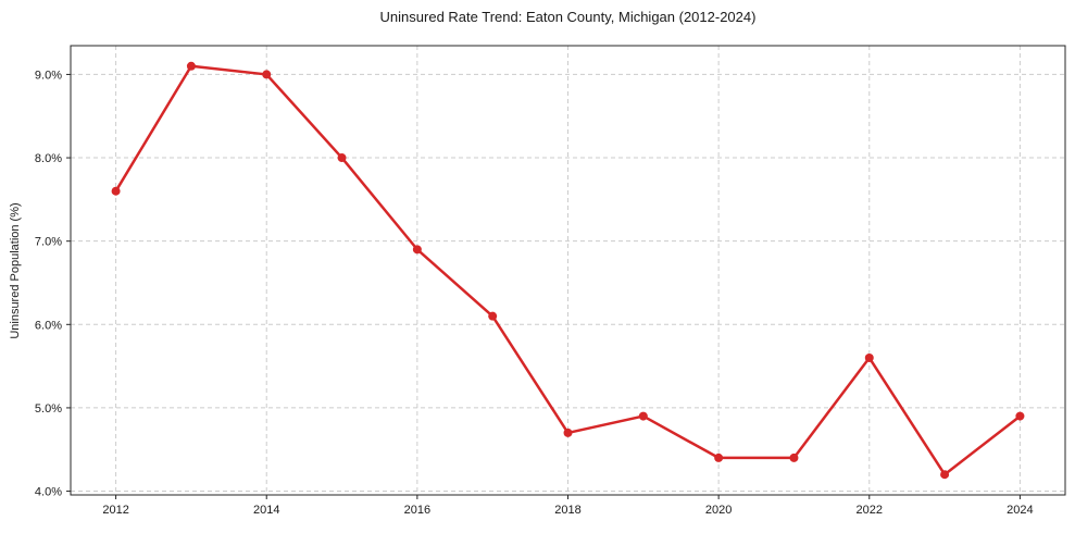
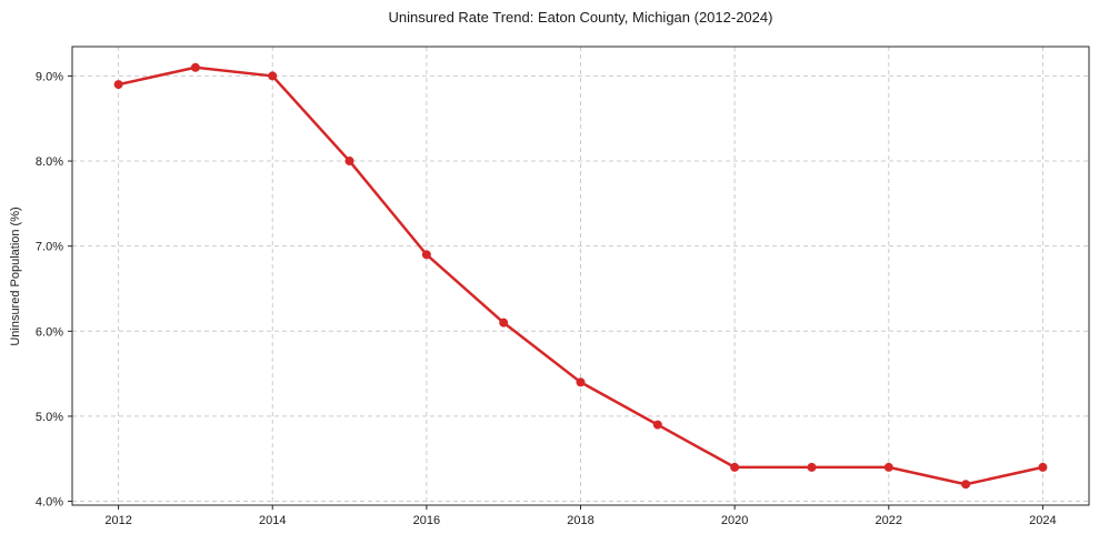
2012: 7.6% -> 8.9%
2018: 4.7% -> 5.4%
2022: 5.6% -> 4.4%
2024: 4.9% -> 4.4%
